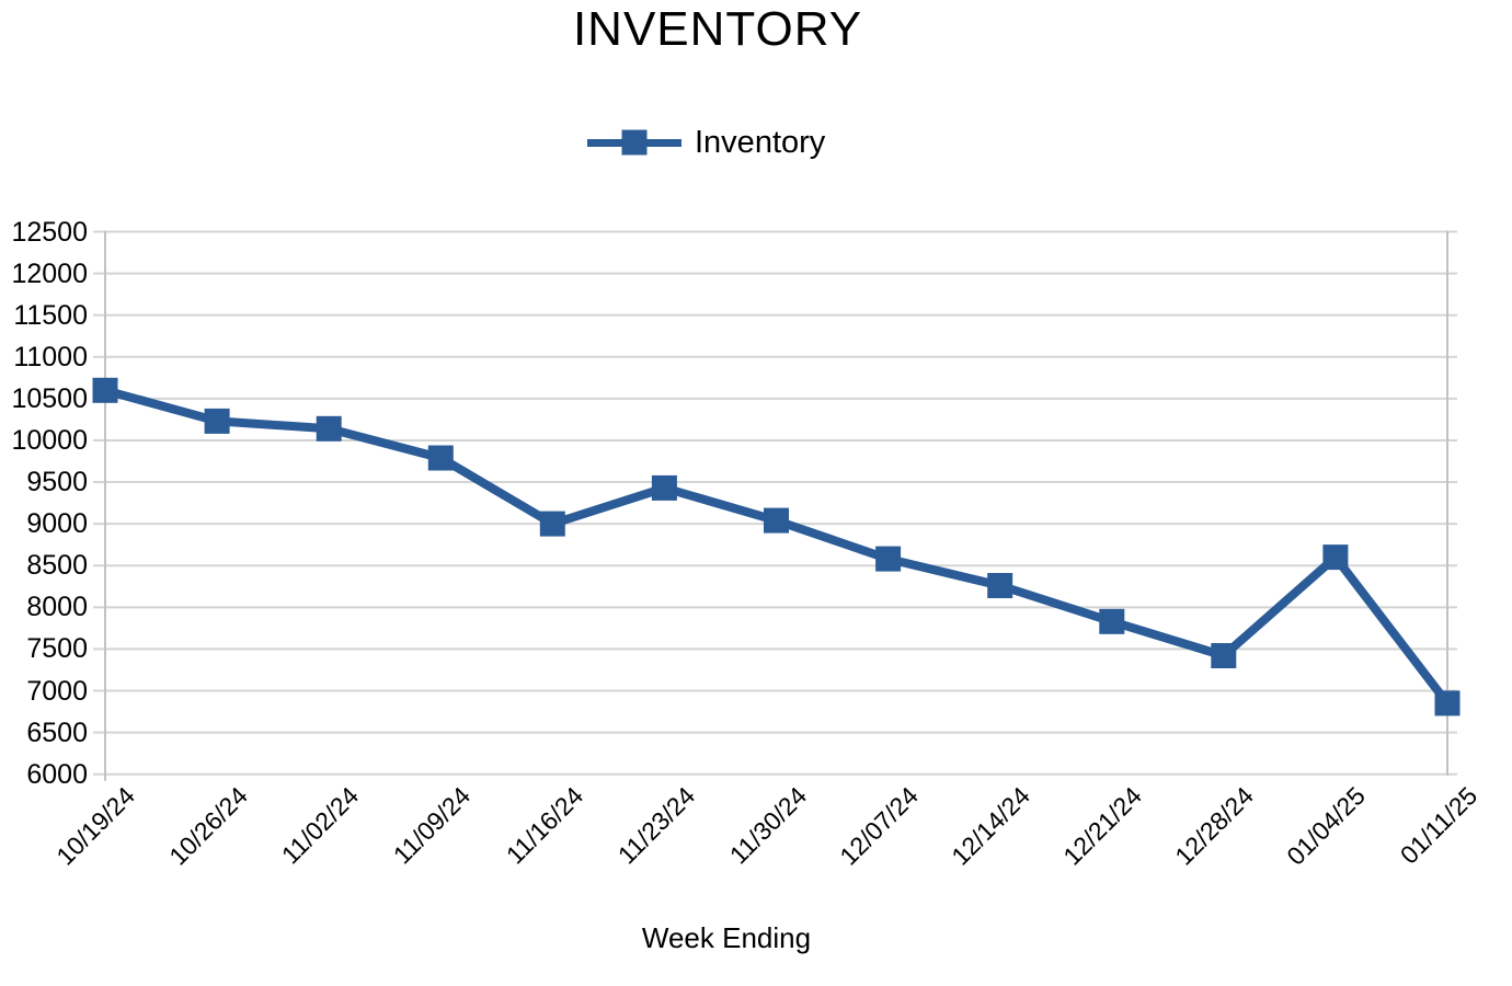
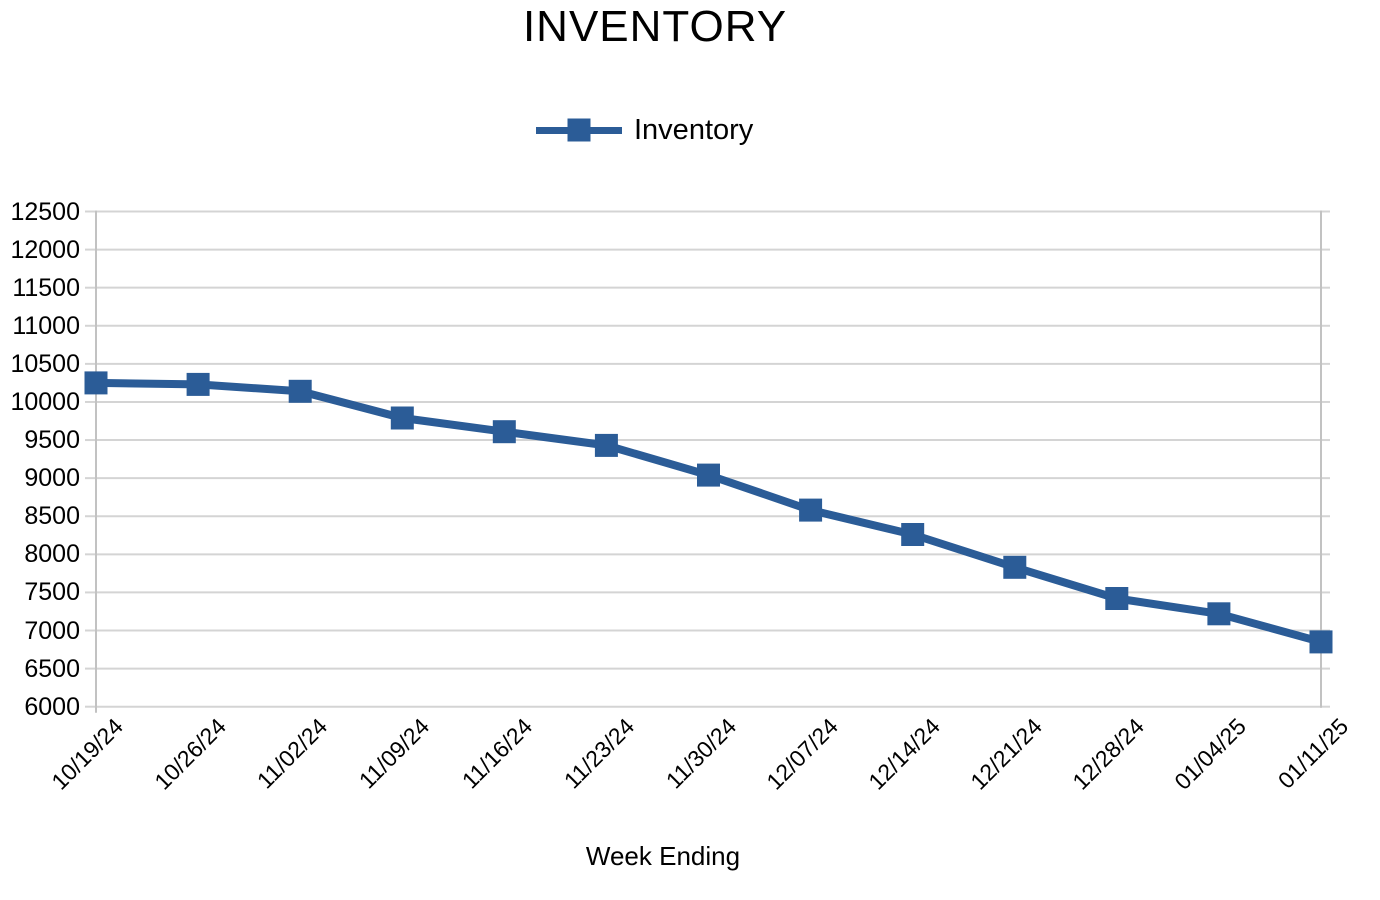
10/19/24: 10600 -> 10200
11/16/24: 9000 -> 9600
01/04/25: 8600 -> 7200
